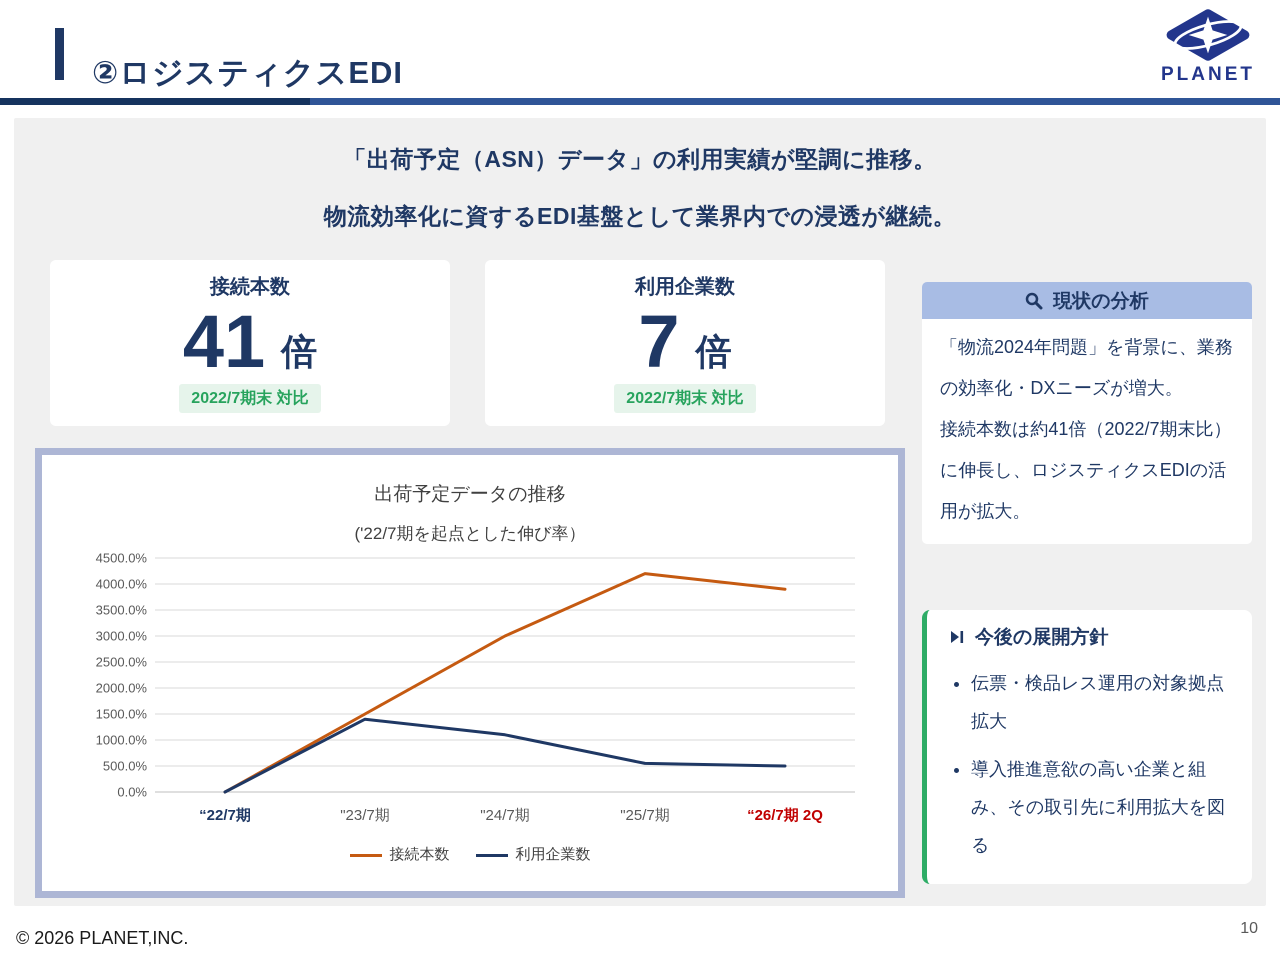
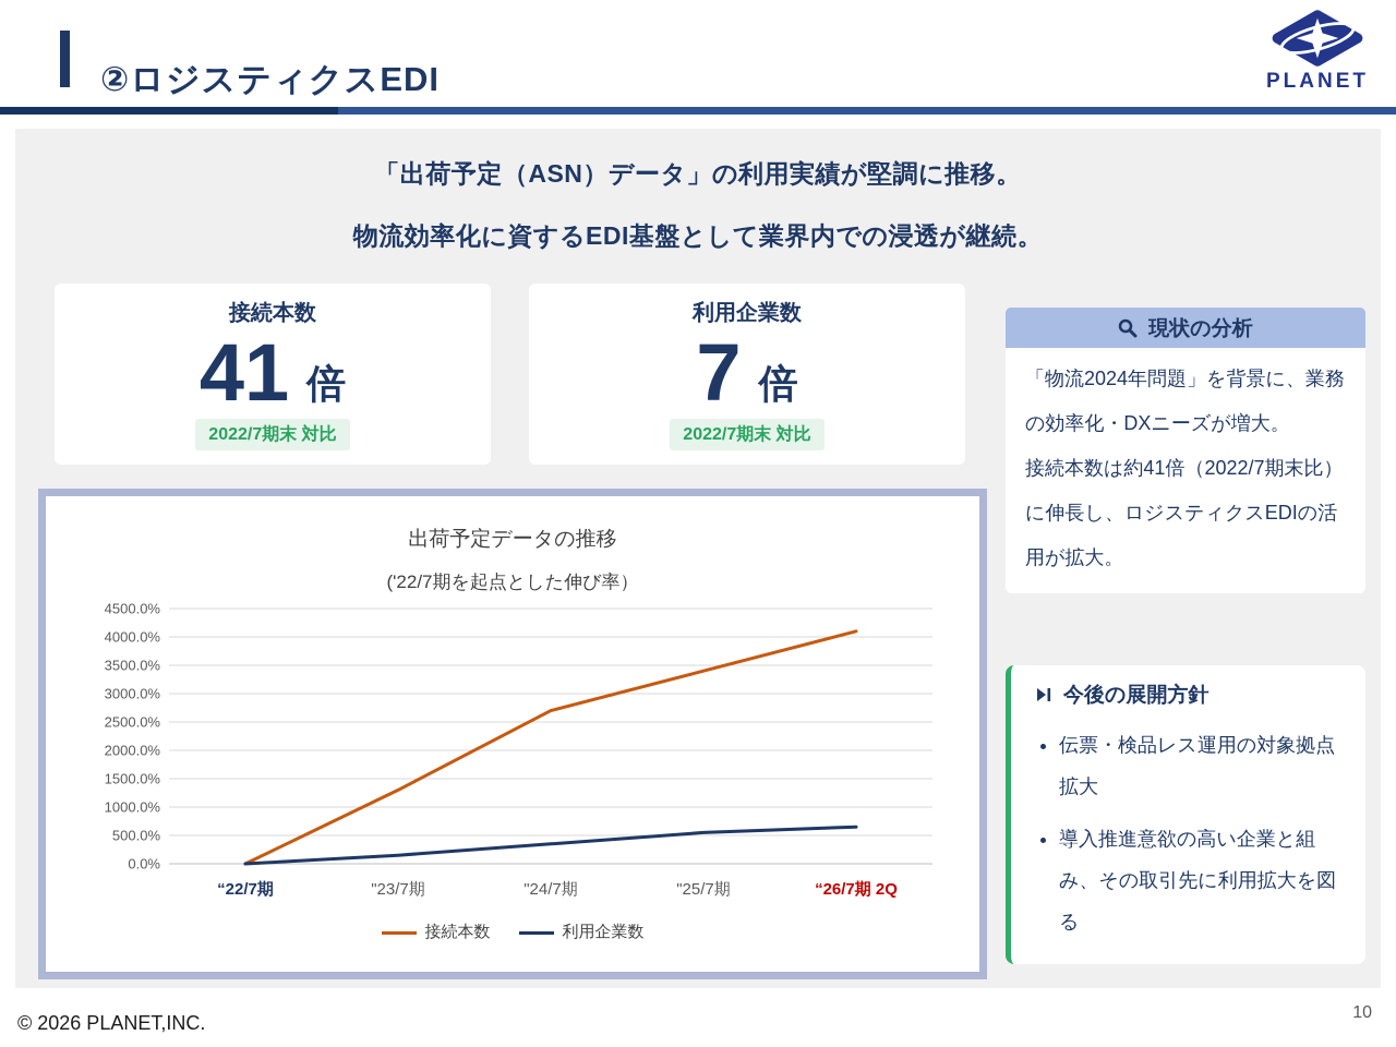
接続本数/"23/7期: 1500% -> 1300%
利用企業数/"23/7期: 1400% -> 200%
接続本数/"24/7期: 3000% -> 2700%
利用企業数/"24/7期: 1100% -> 400%
接続本数/"25/7期: 4200% -> 3400%
接続本数/“26/7期 2Q: 3900% -> 4100%
利用企業数/“26/7期 2Q: 500% -> 600%
